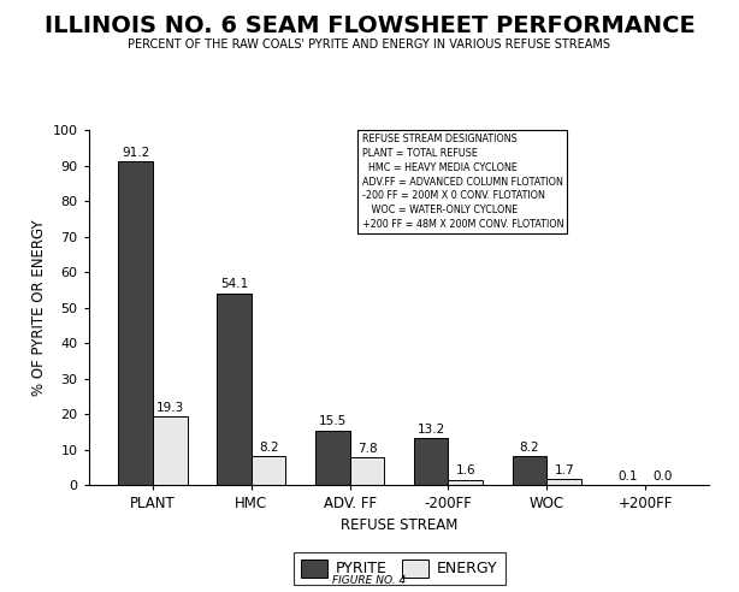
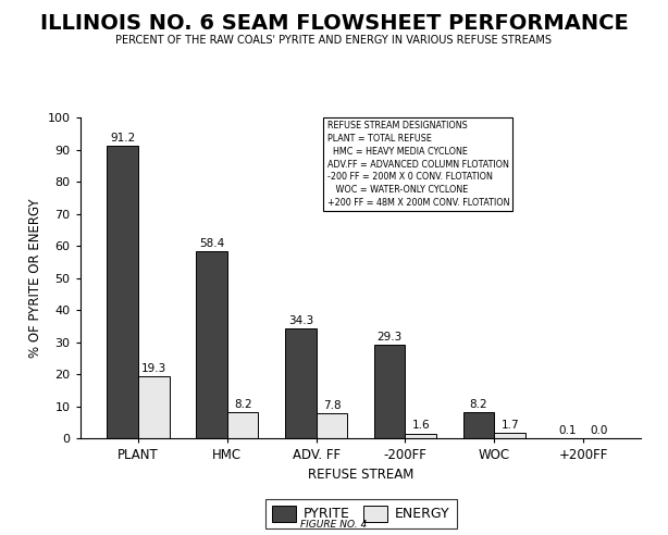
PYRITE/HMC: 54.1 -> 58.4
PYRITE/ADV. FF: 15.5 -> 34.3
PYRITE/-200FF: 13.2 -> 29.3
